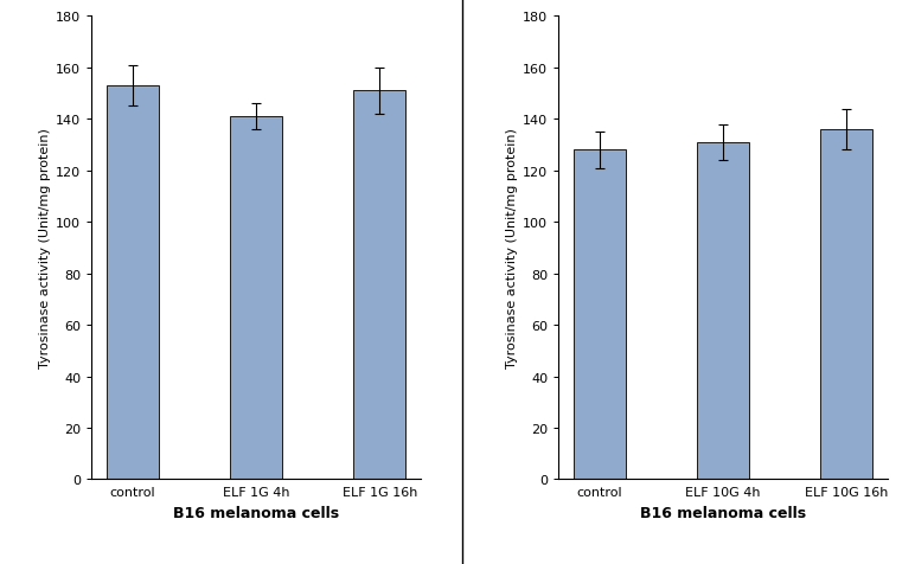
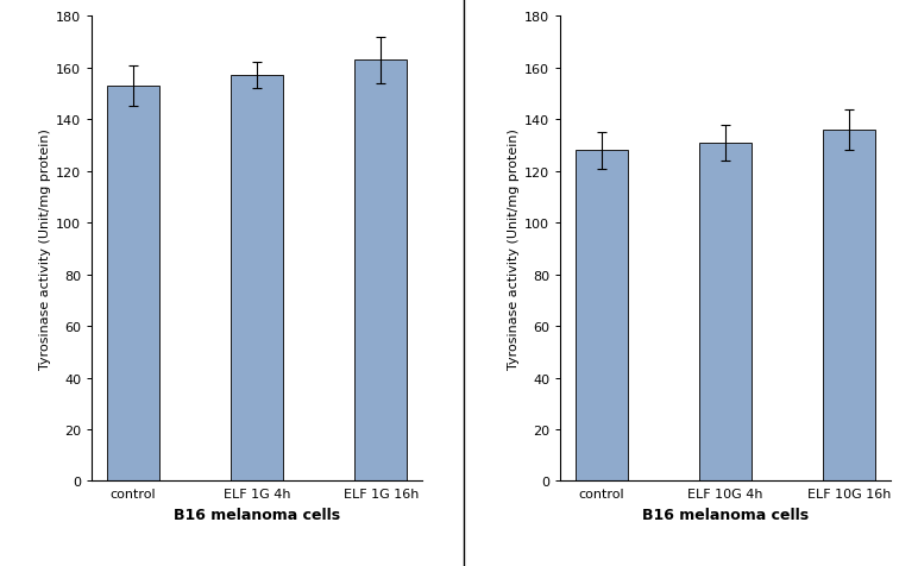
ELF 1G 4h: 141 -> 157
ELF 1G 16h: 151 -> 163
